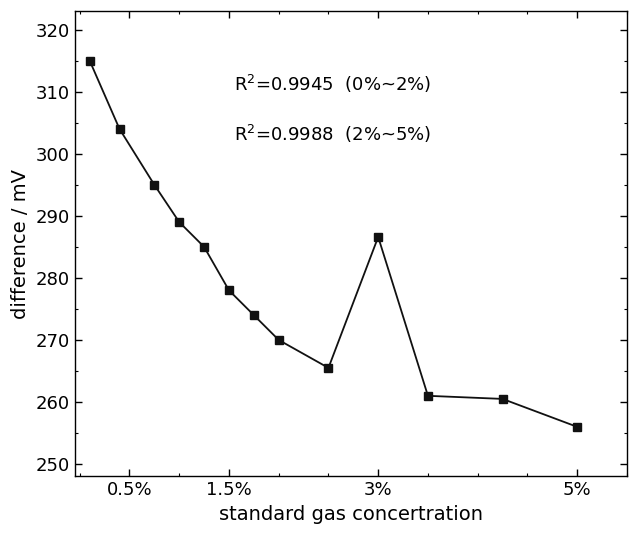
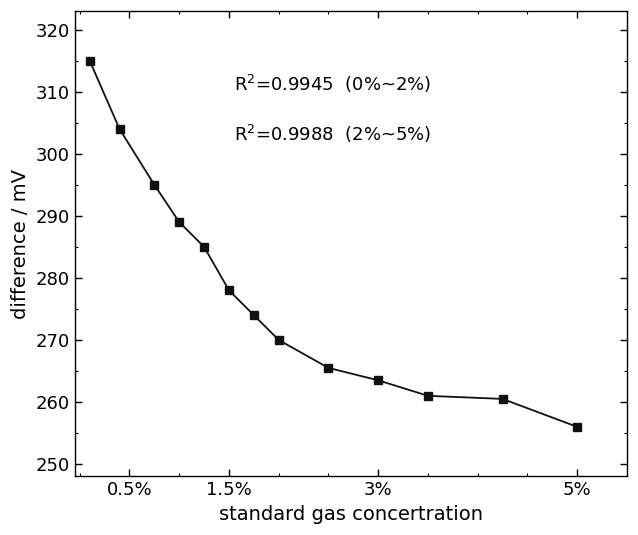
3%: 286.6 -> 263.5
